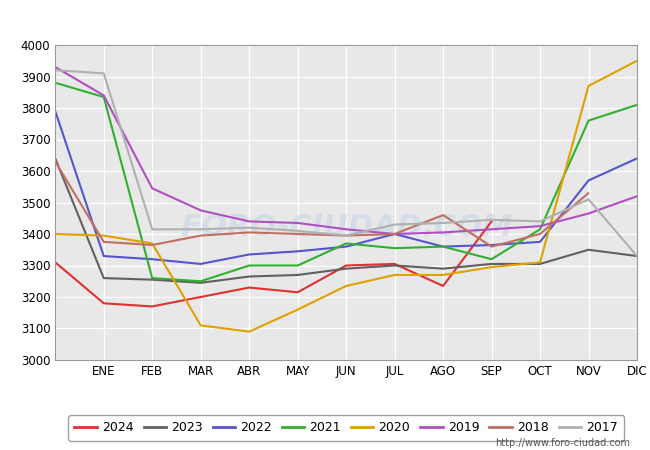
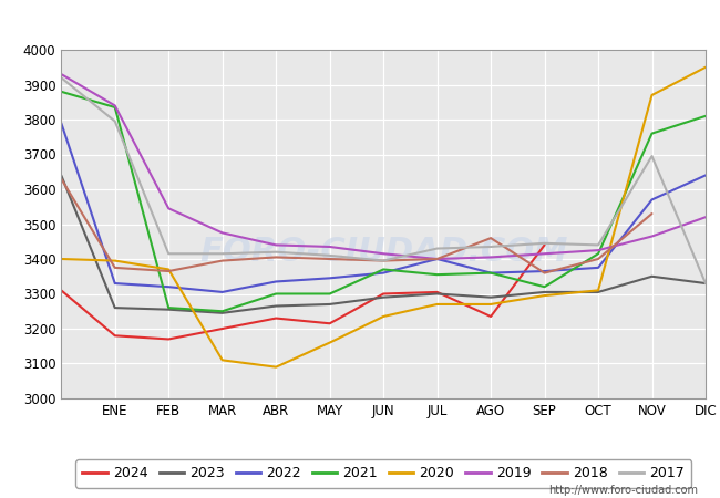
2017/ENE: 3910 -> 3795
2017/NOV: 3510 -> 3695
